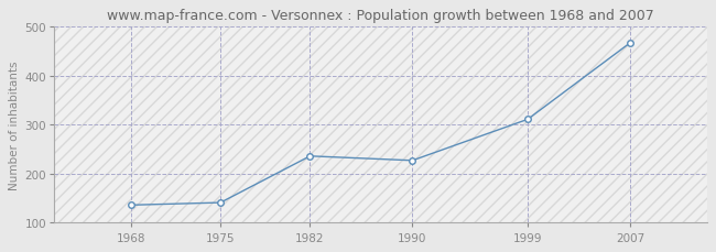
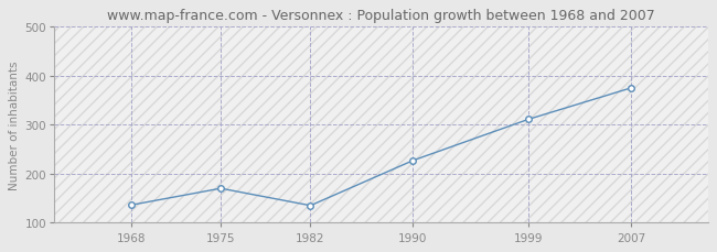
1975: 141 -> 170
1982: 236 -> 135
2007: 467 -> 375
